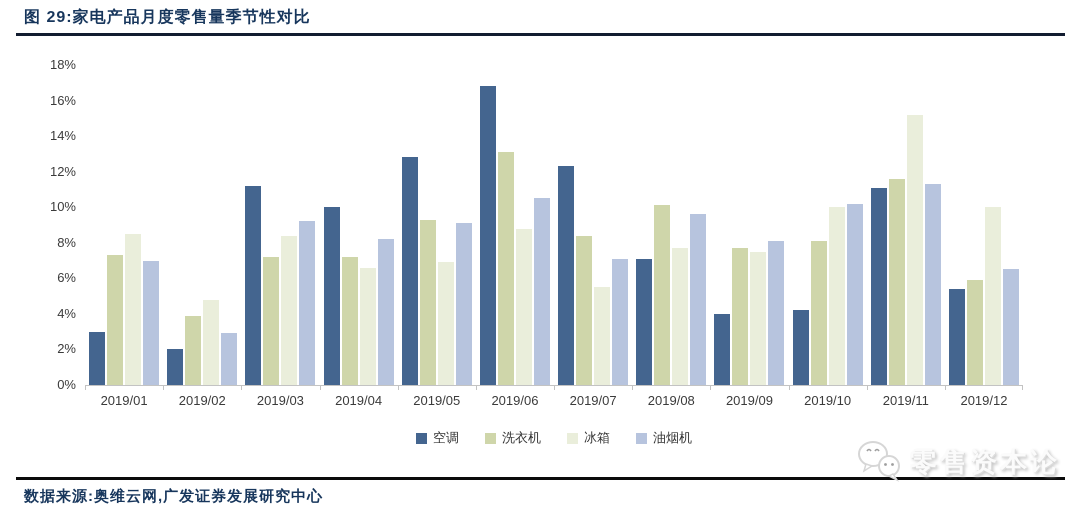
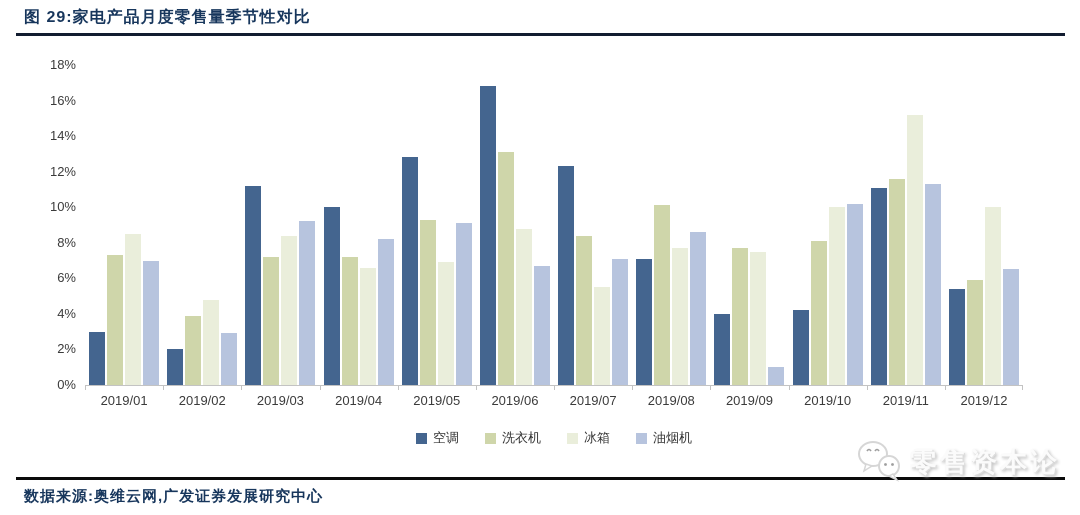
油烟机/2019/06: 10.5% -> 6.7%
油烟机/2019/08: 9.6% -> 8.6%
油烟机/2019/09: 8.1% -> 1.0%
